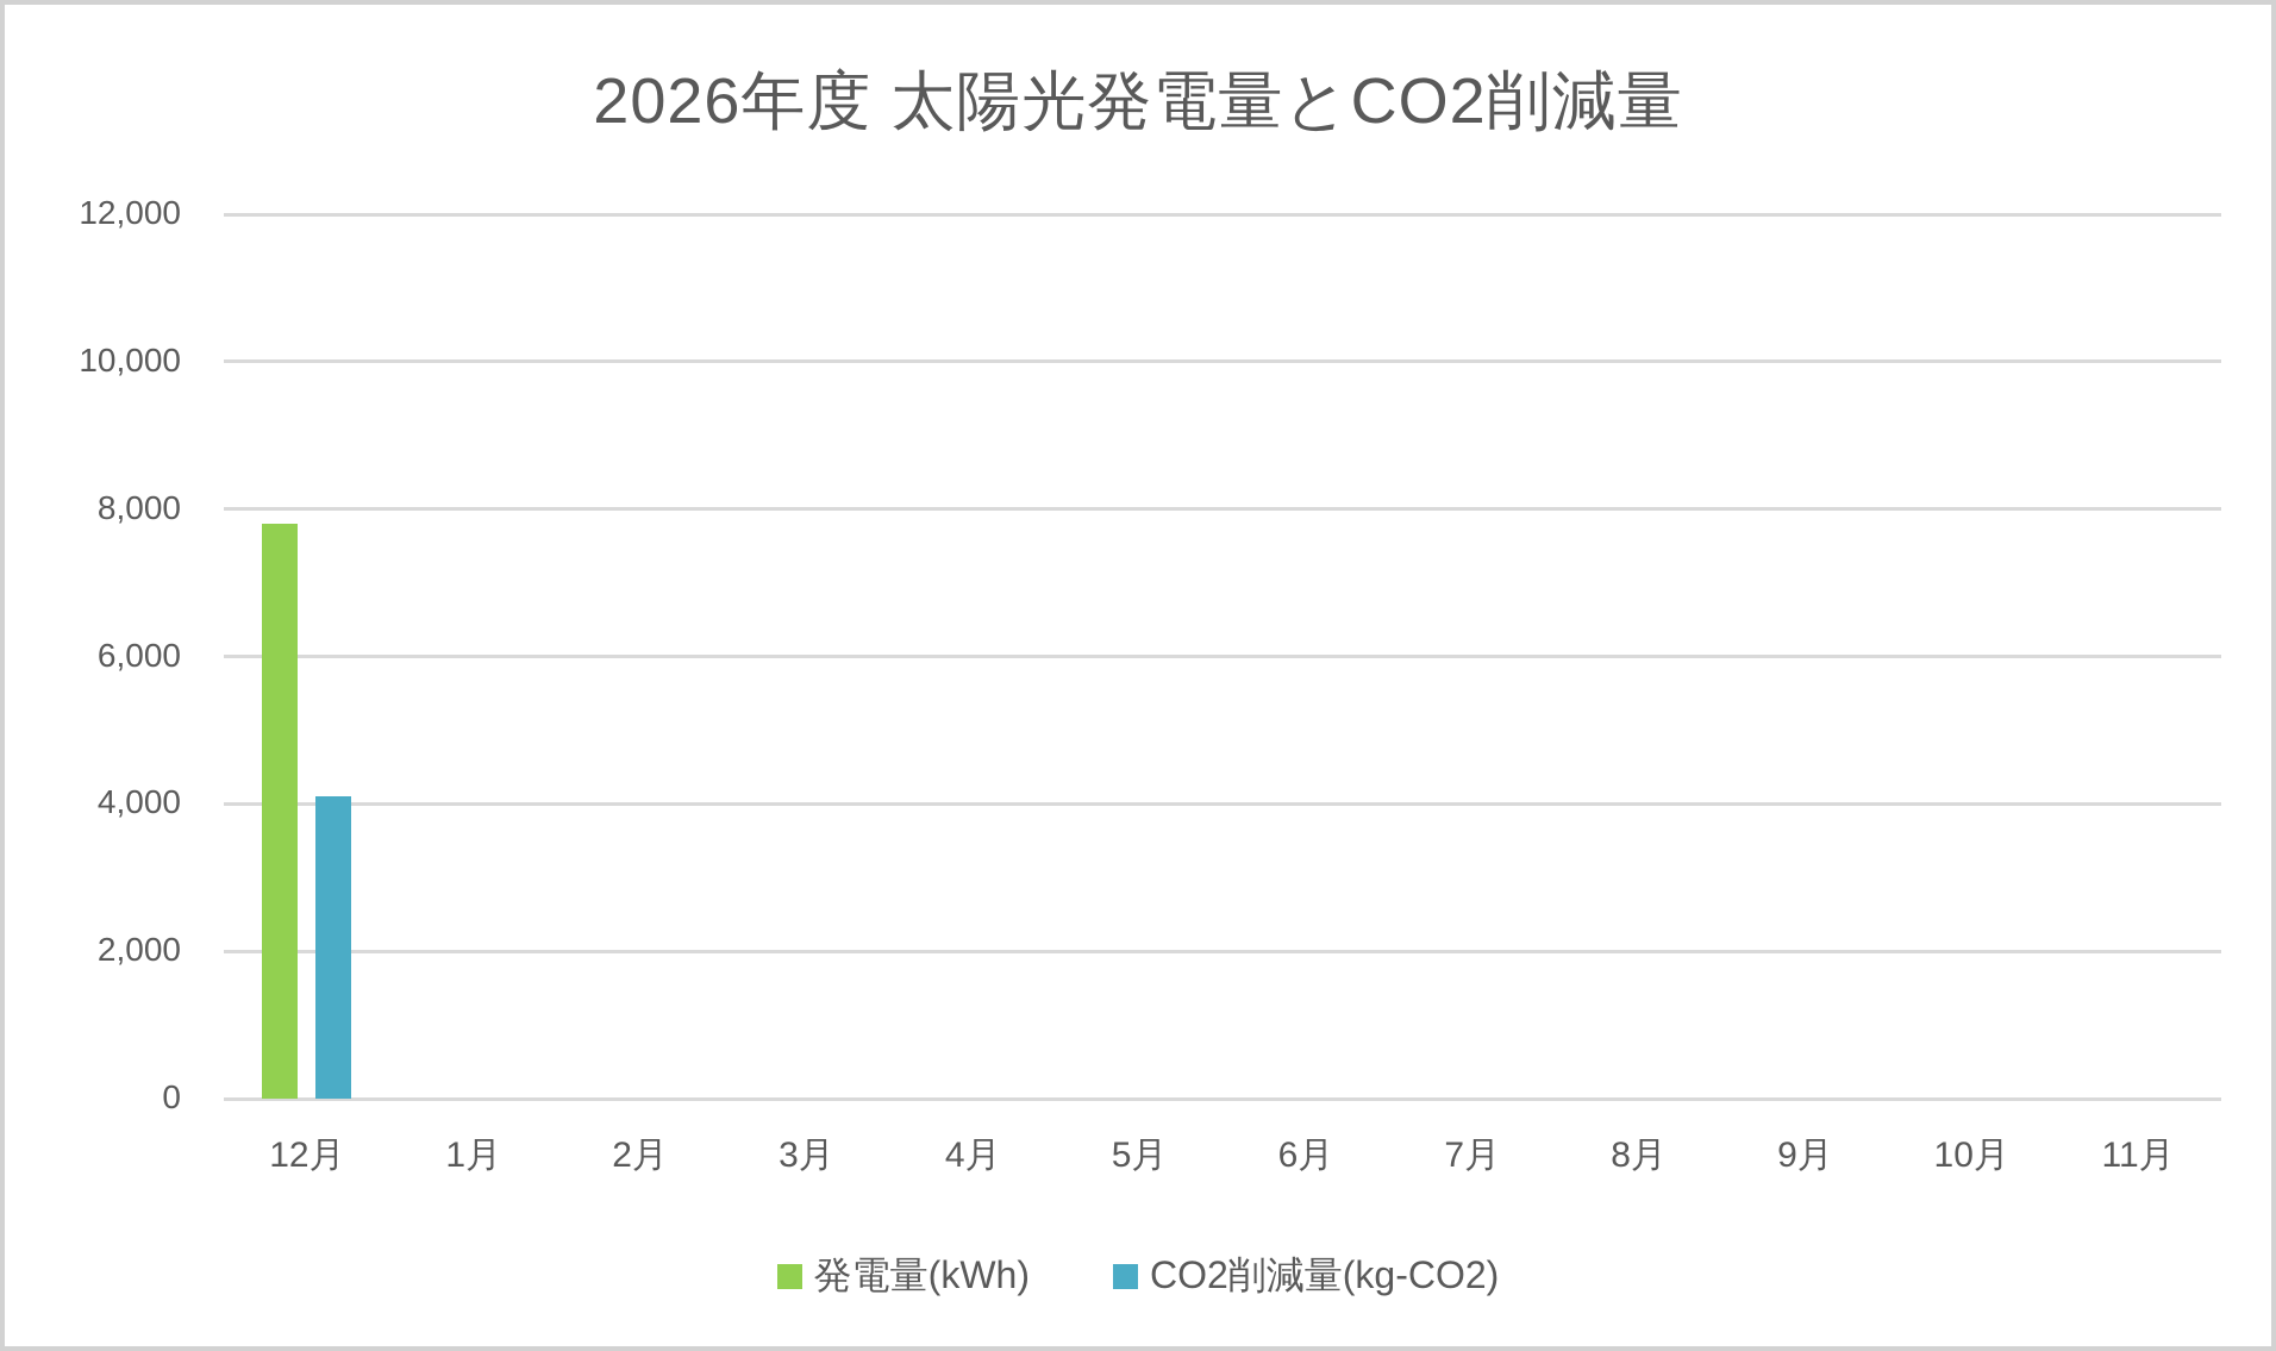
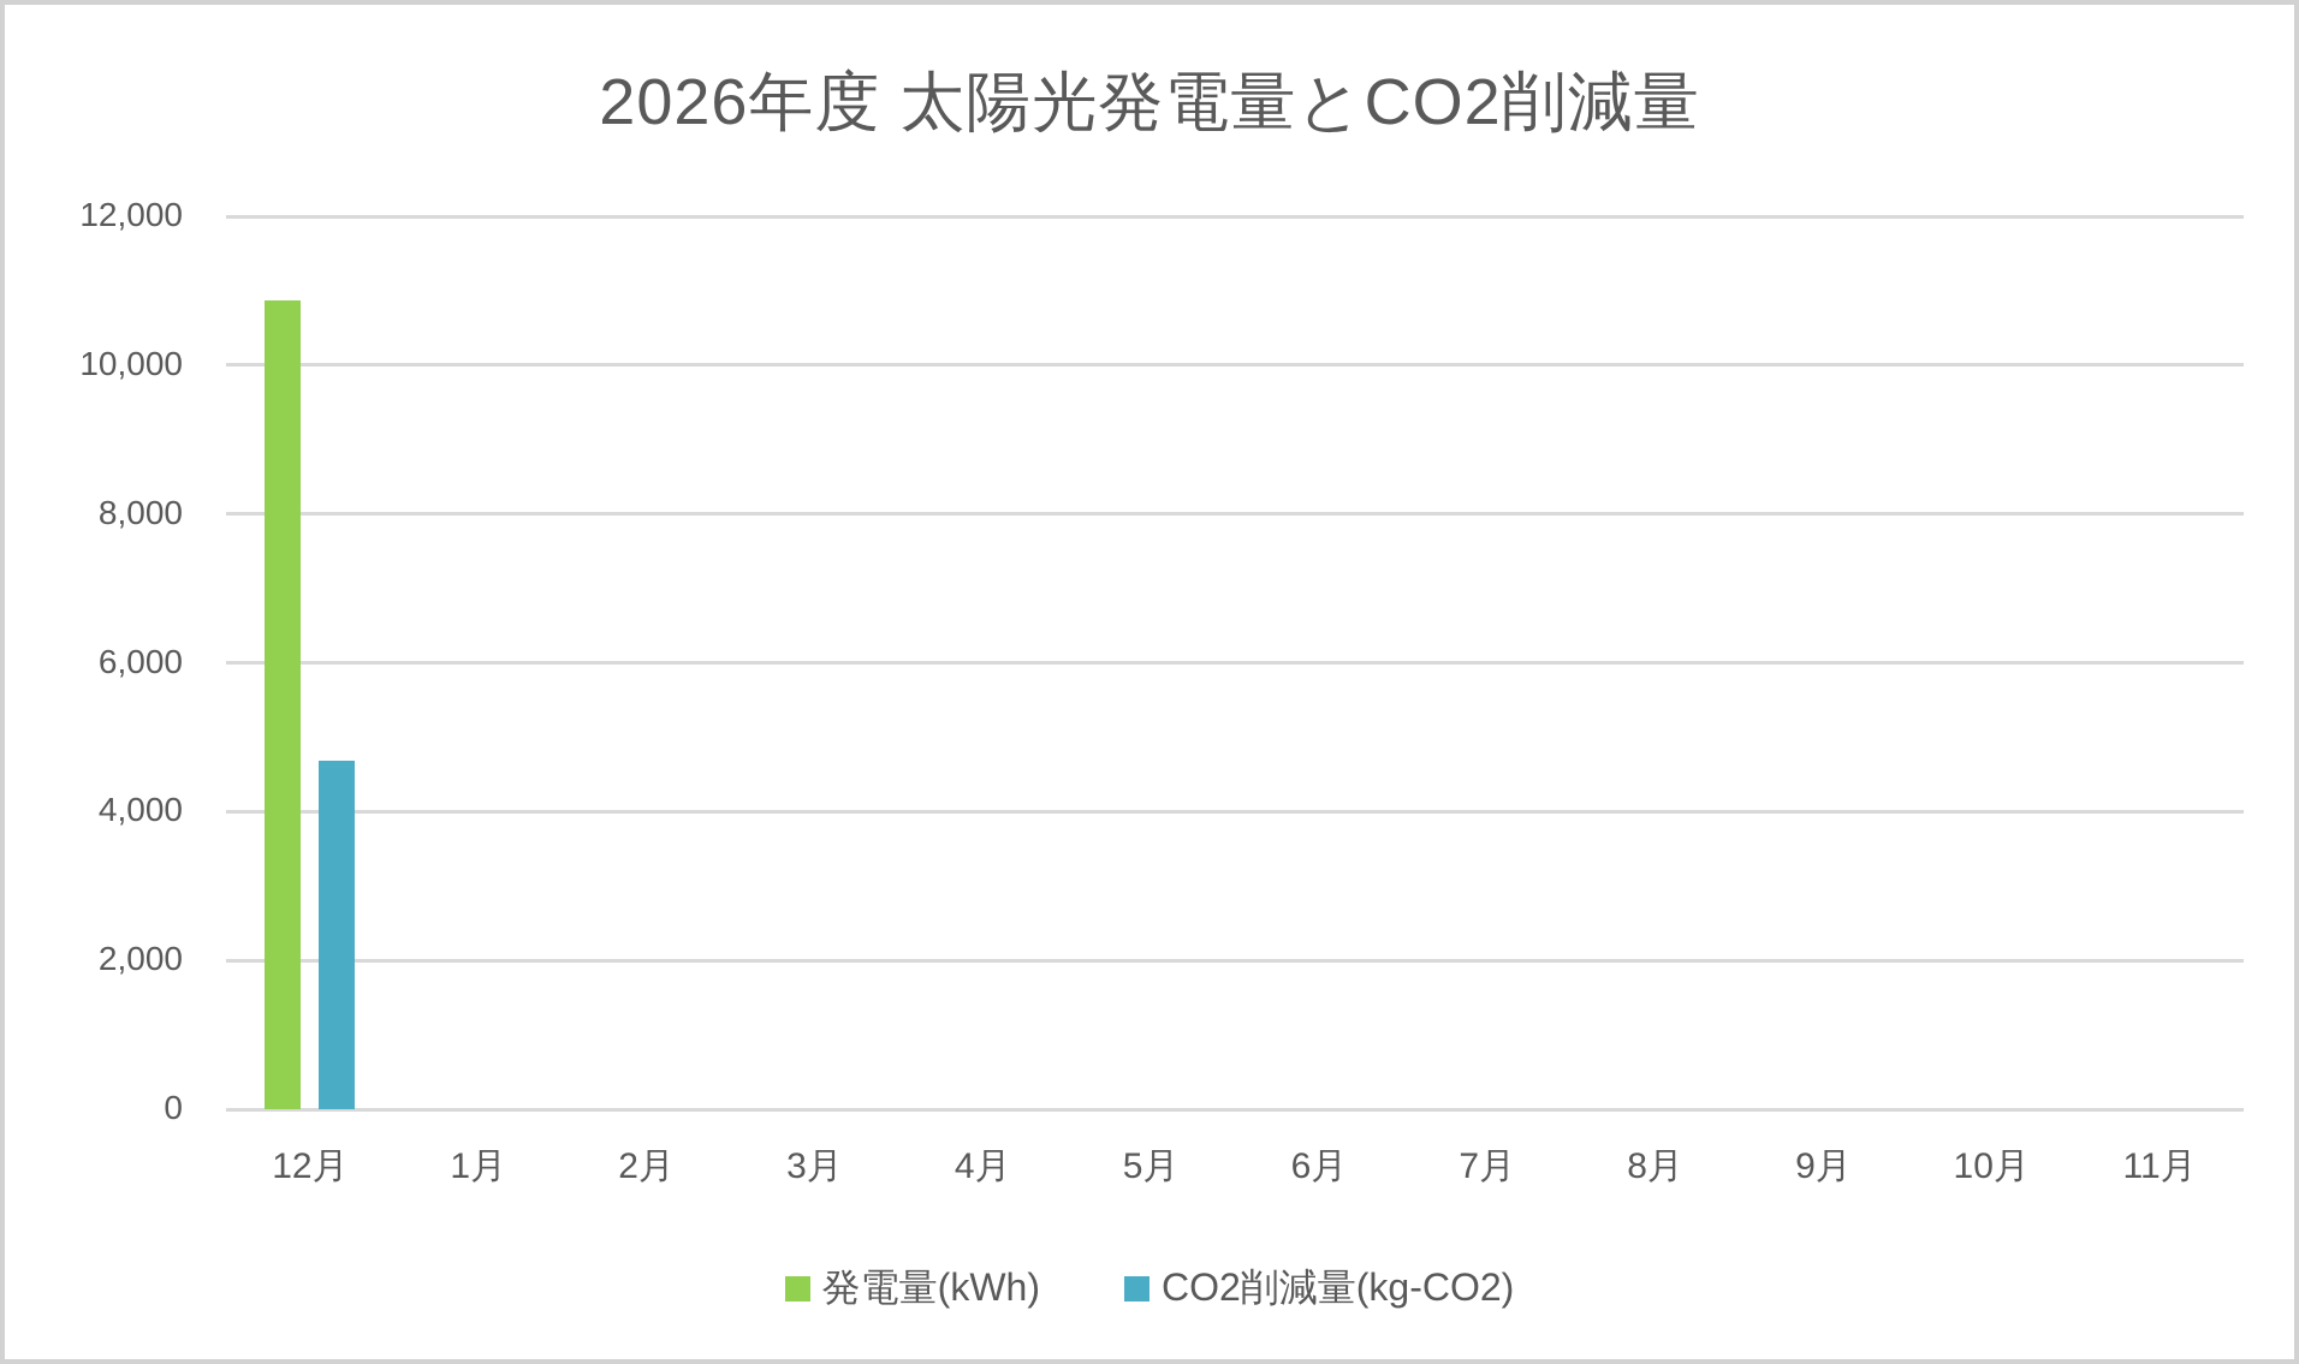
発電量(kWh)/12月: 7800 -> 10900
CO2削減量(kg-CO2)/12月: 4100 -> 4700
